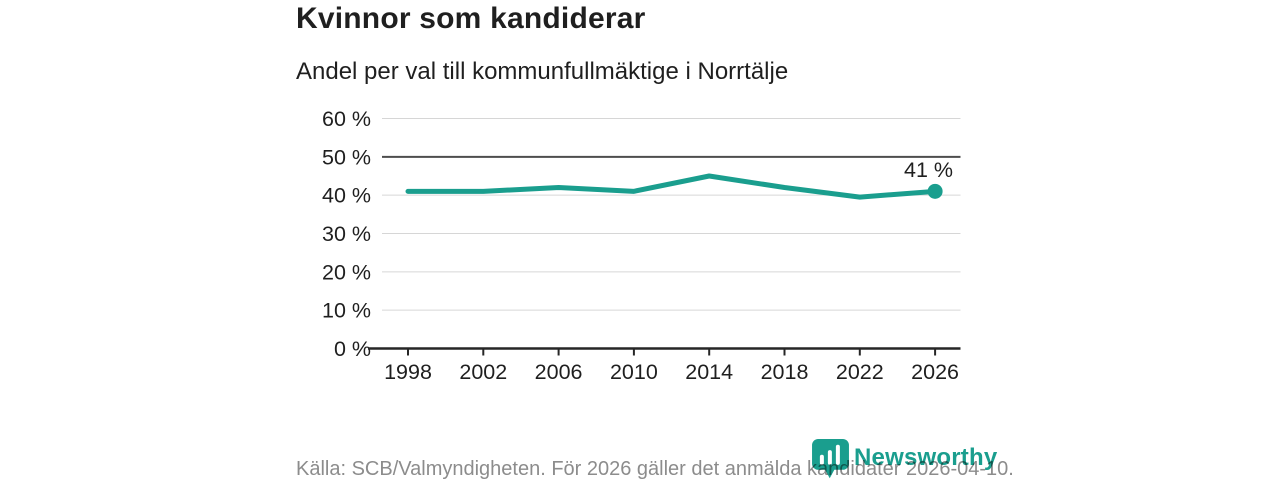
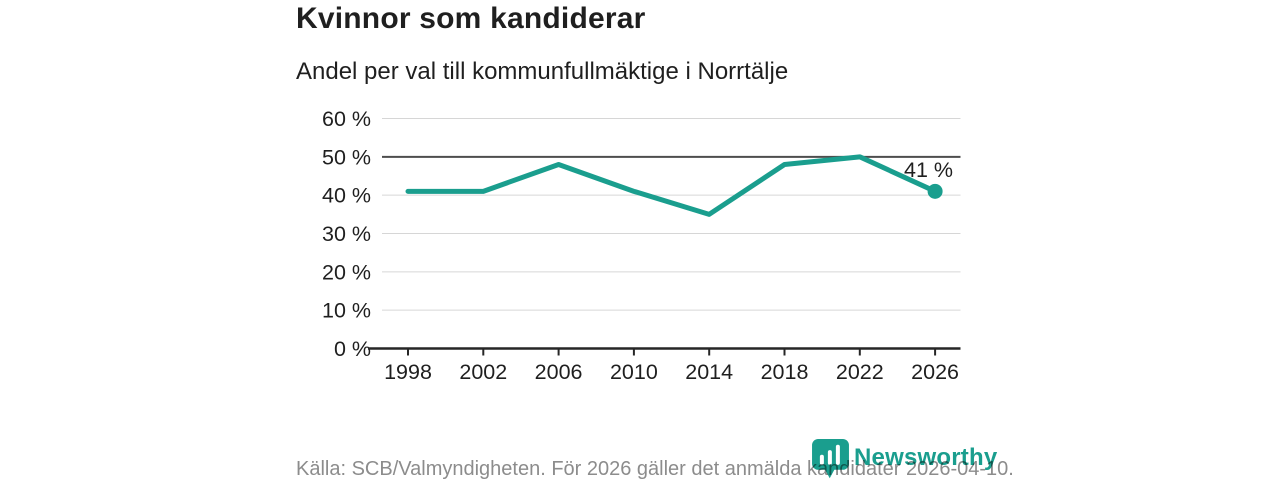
2006: 42% -> 48%
2014: 45% -> 35%
2018: 42% -> 48%
2022: 40% -> 50%
